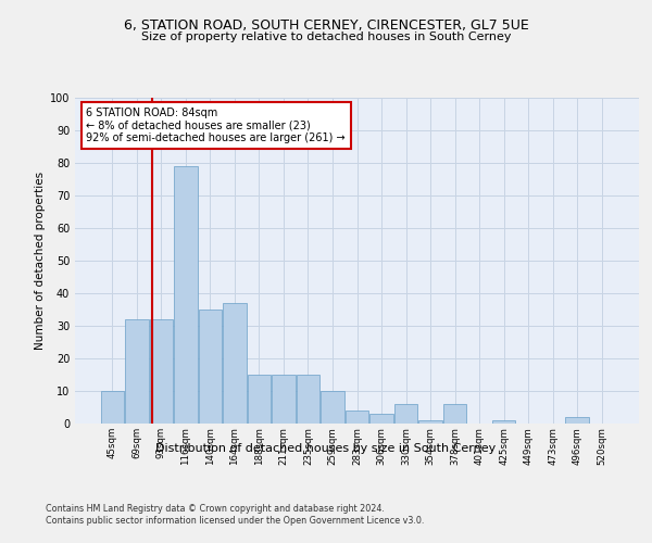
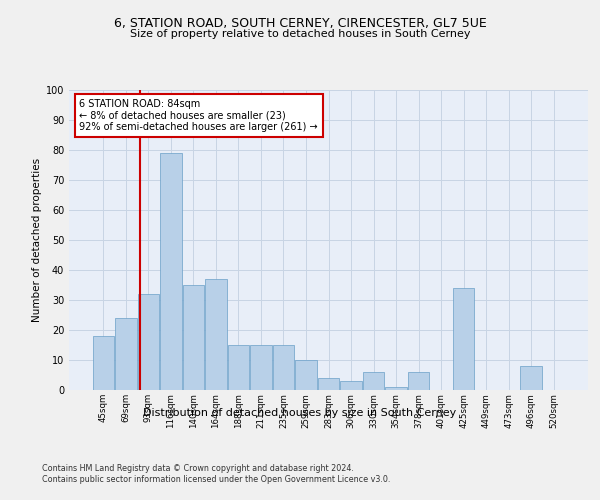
45sqm: 10 -> 18
69sqm: 32 -> 24
425sqm: 1 -> 34
496sqm: 2 -> 8
